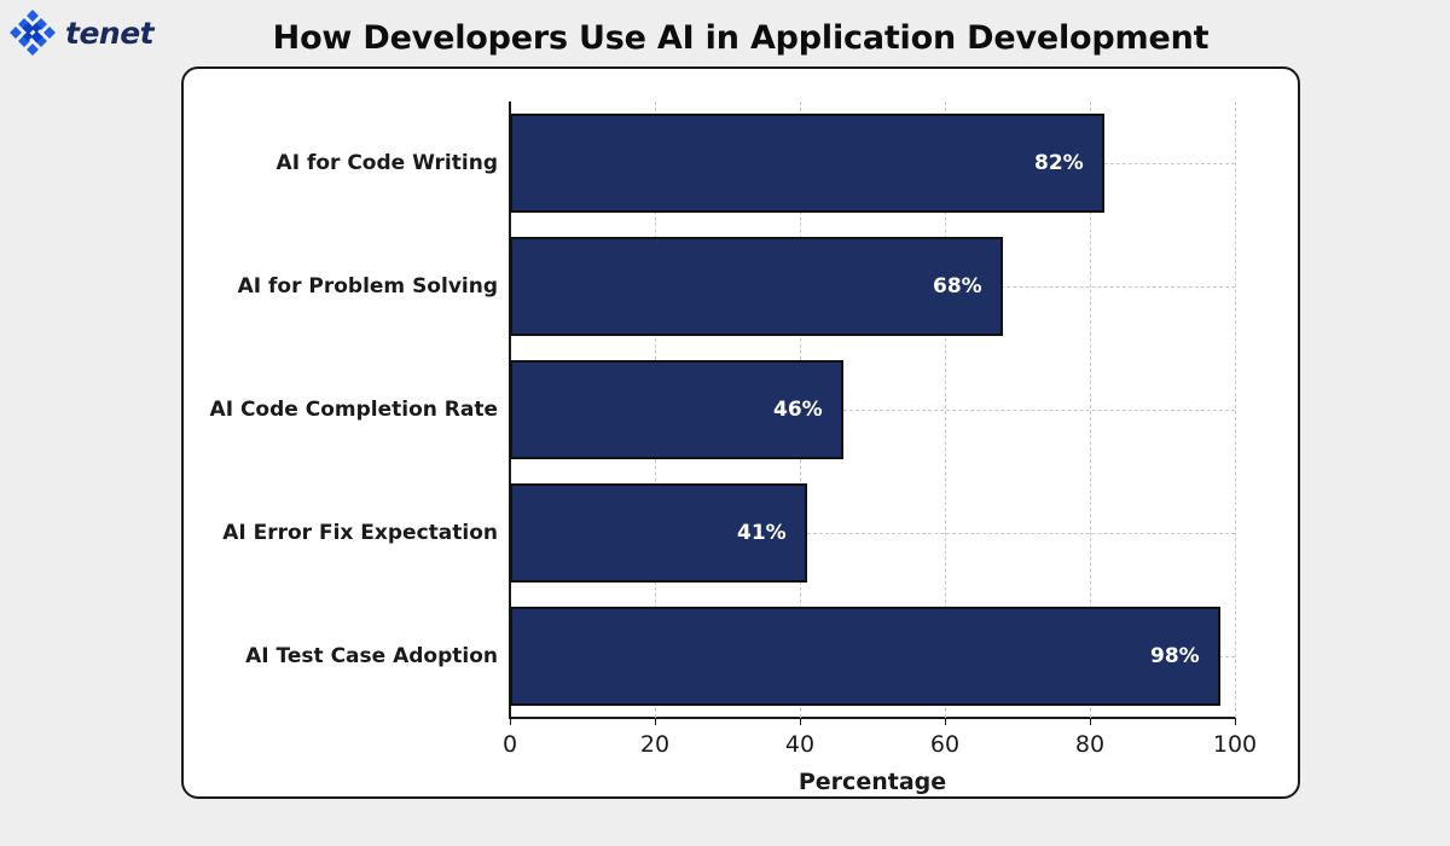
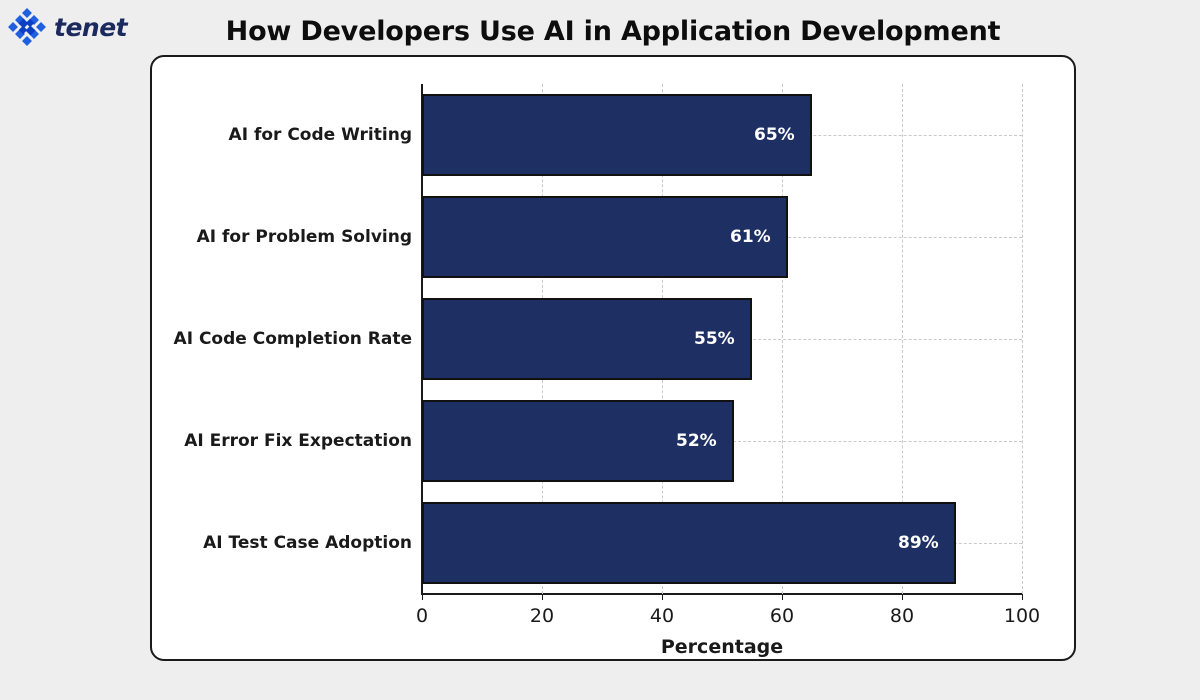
AI Test Case Adoption: 98% -> 89%
AI Error Fix Expectation: 41% -> 52%
AI Code Completion Rate: 46% -> 55%
AI for Problem Solving: 68% -> 61%
AI for Code Writing: 82% -> 65%
